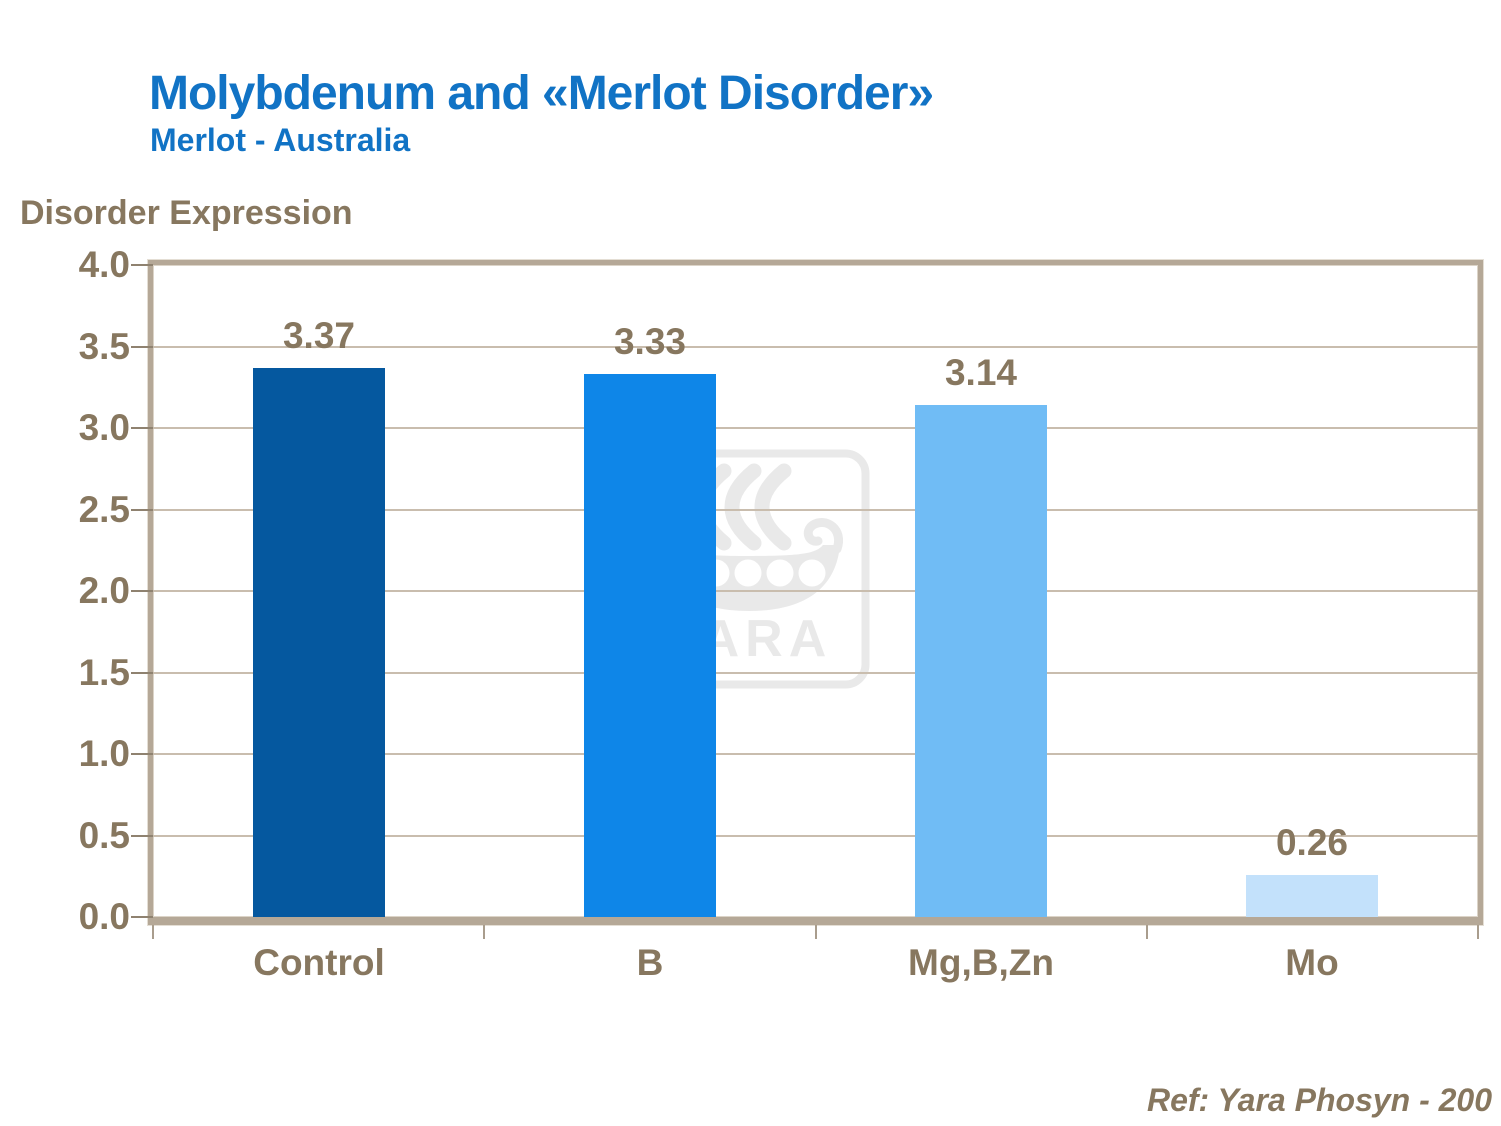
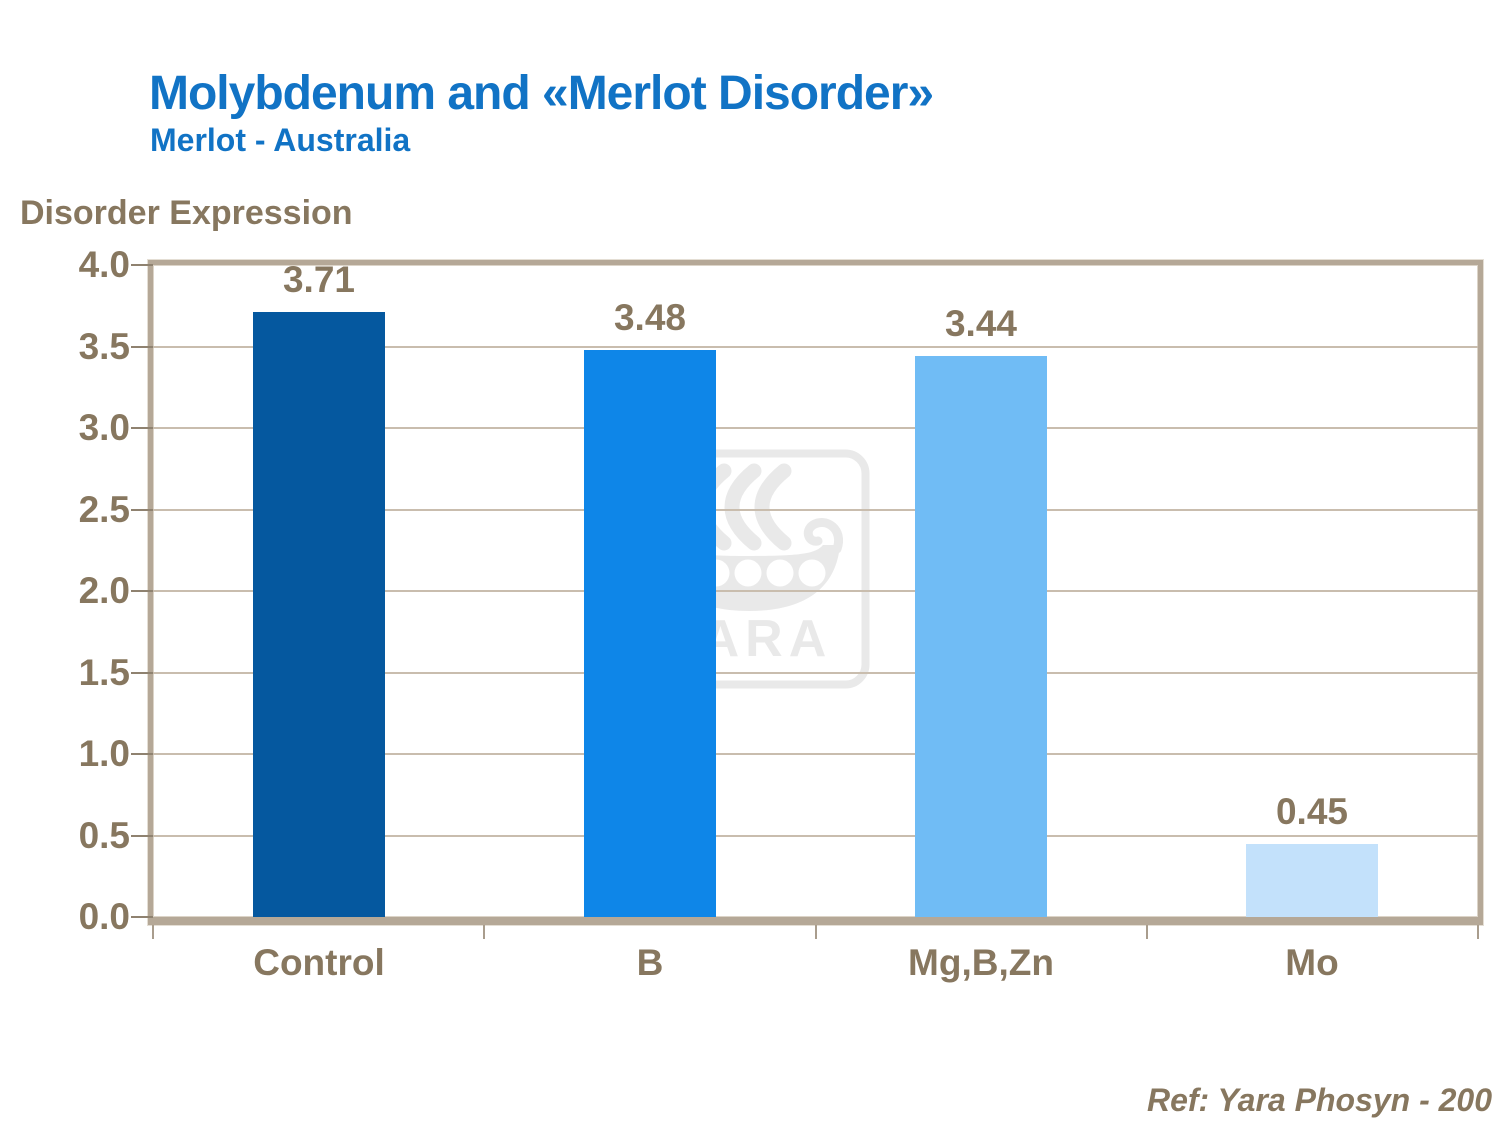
Control: 3.37 -> 3.71
B: 3.33 -> 3.48
Mg,B,Zn: 3.14 -> 3.44
Mo: 0.26 -> 0.45
